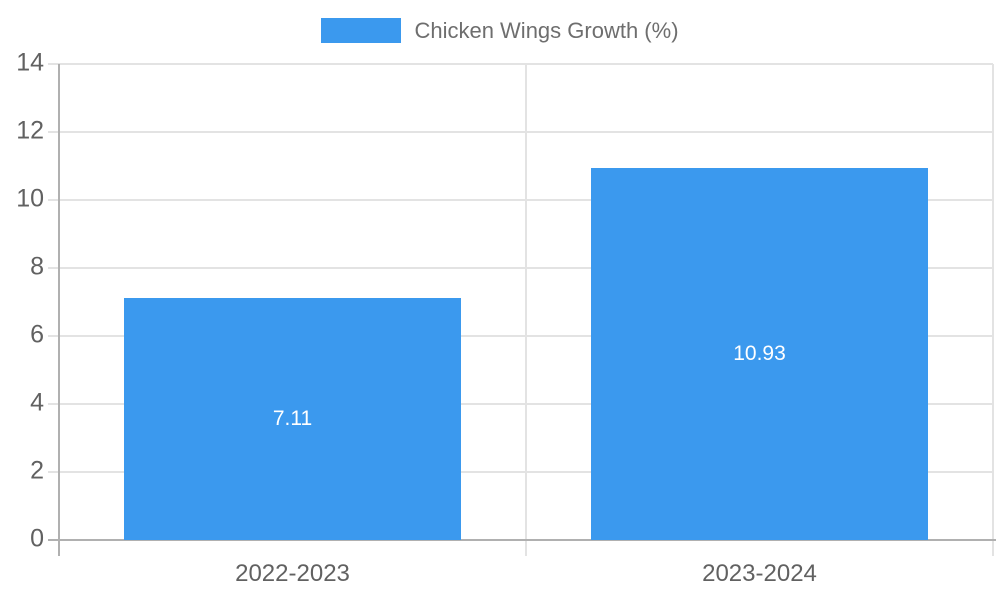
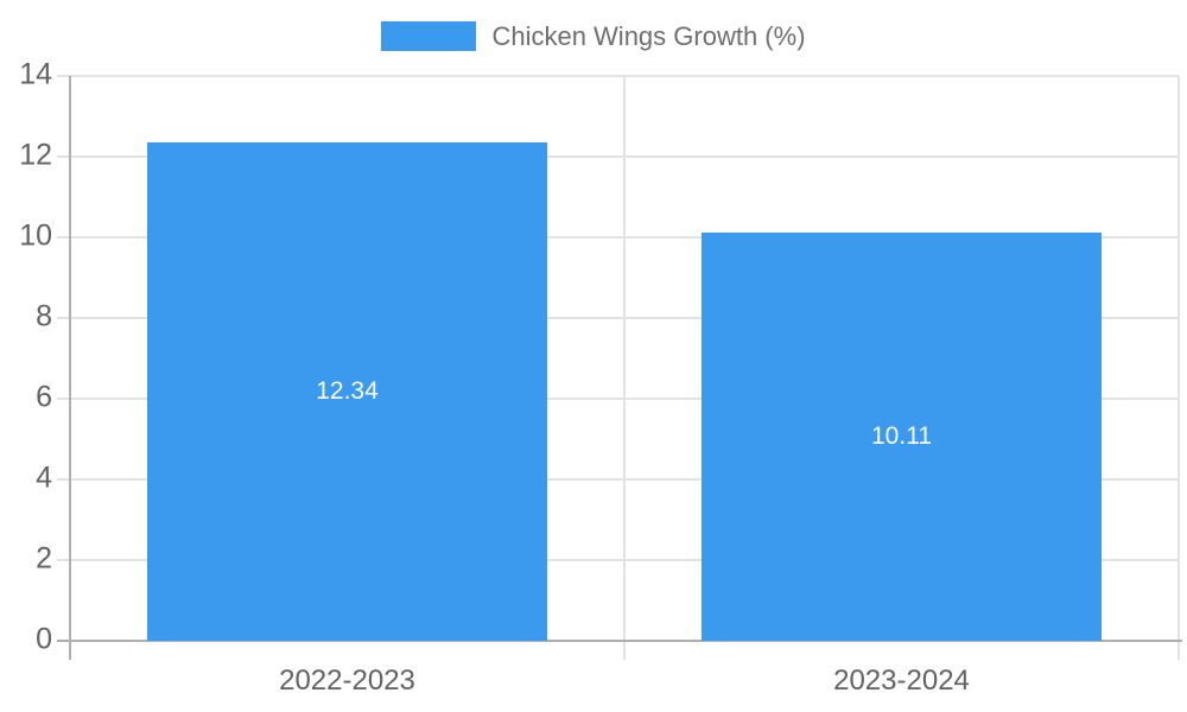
2022-2023: 7.11 -> 12.34
2023-2024: 10.93 -> 10.11
